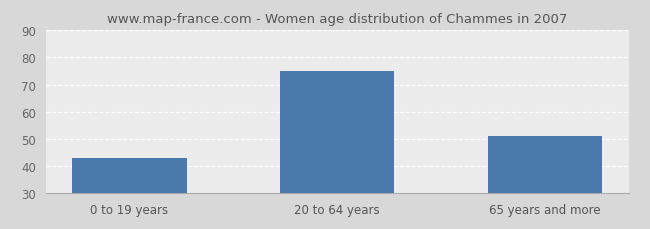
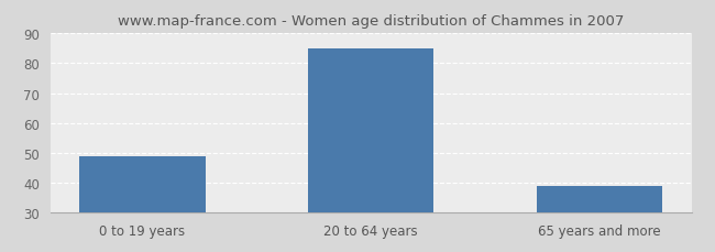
0 to 19 years: 43 -> 49
20 to 64 years: 75 -> 85
65 years and more: 51 -> 39
